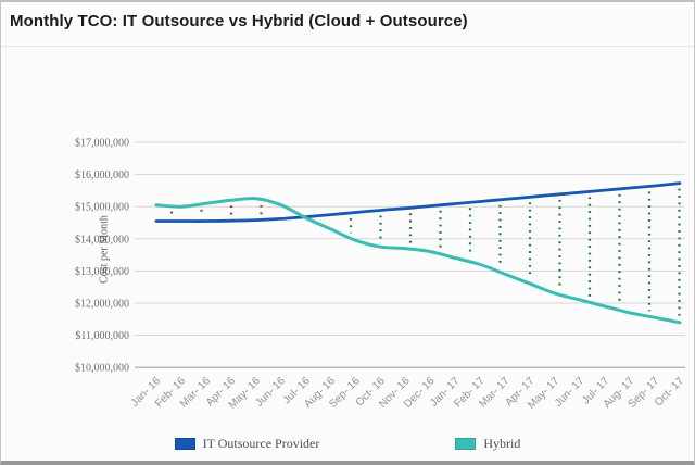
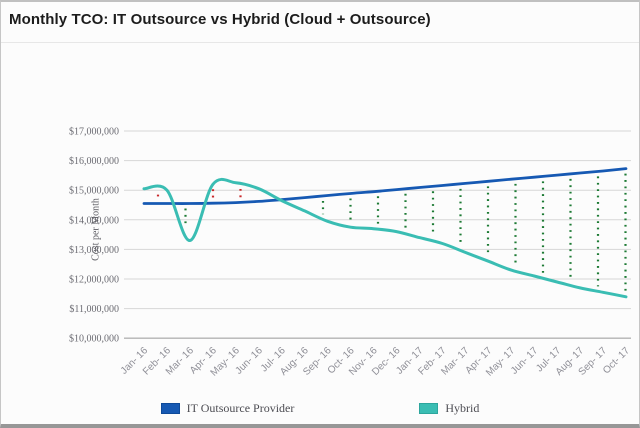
Hybrid/Mar- 16: $15100000 -> $13300000
